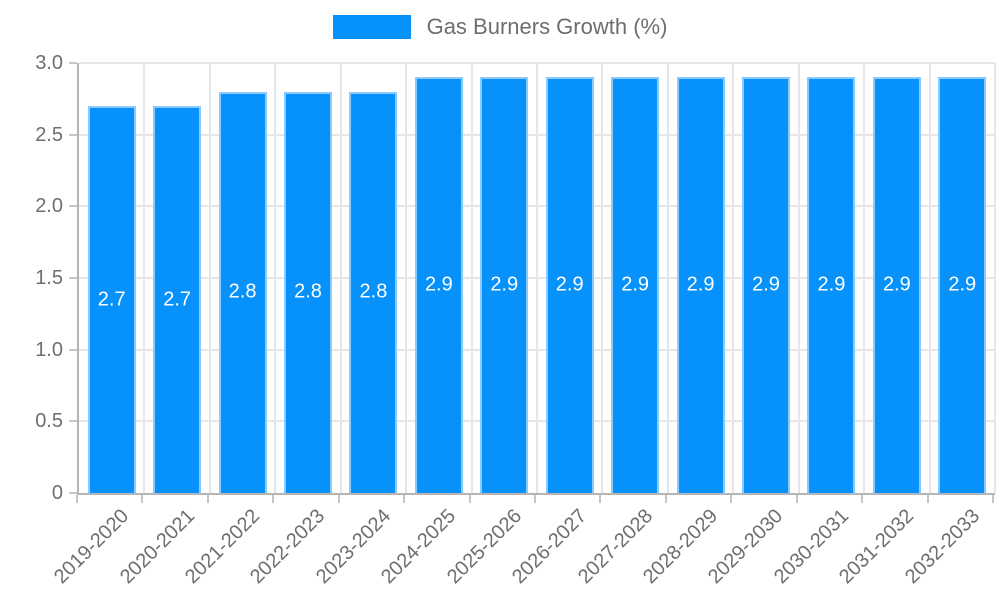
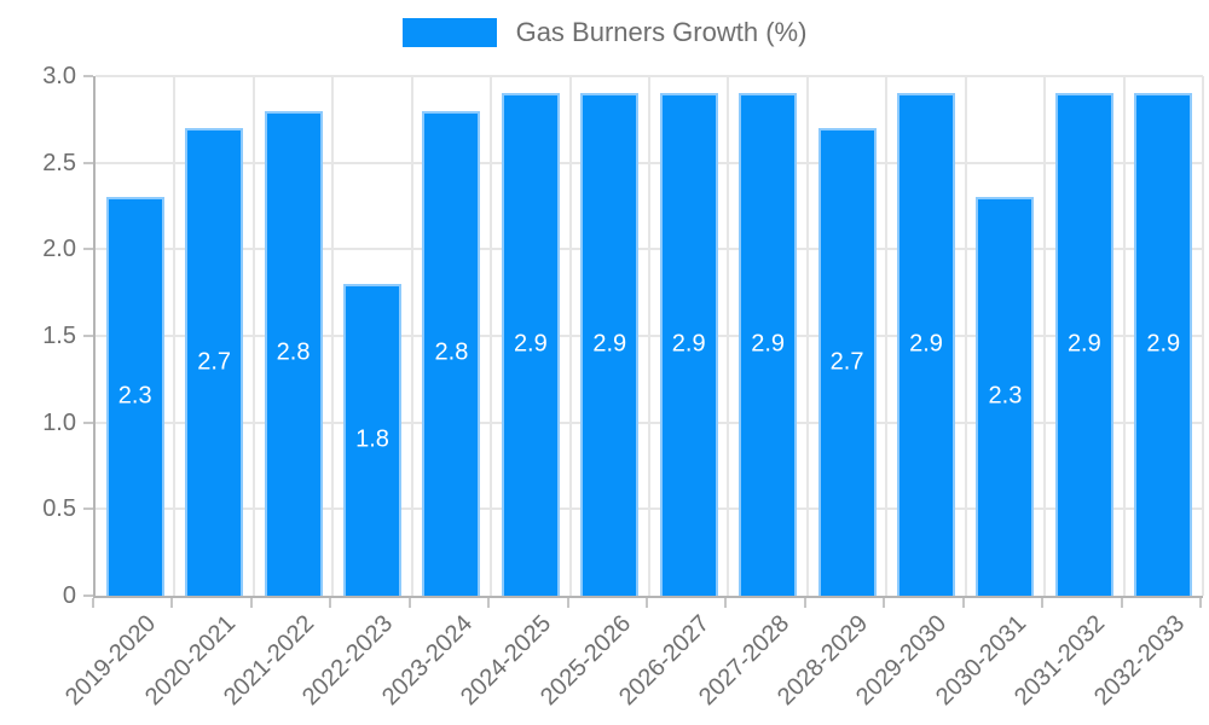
2019-2020: 2.7 -> 2.3
2022-2023: 2.8 -> 1.8
2028-2029: 2.9 -> 2.7
2030-2031: 2.9 -> 2.3
